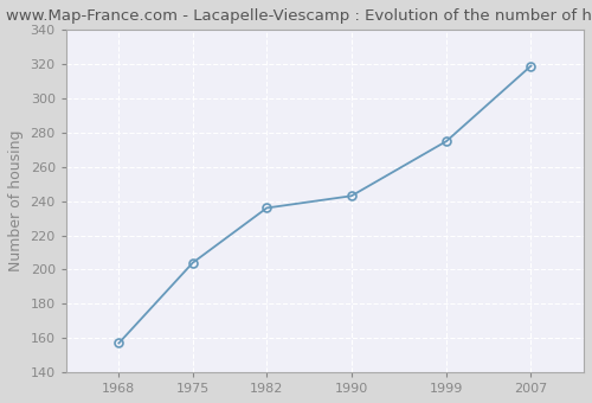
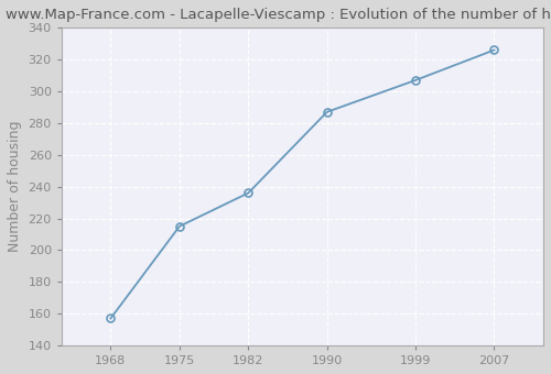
1975: 204 -> 215
1990: 243 -> 287
1999: 275 -> 307
2007: 319 -> 326
